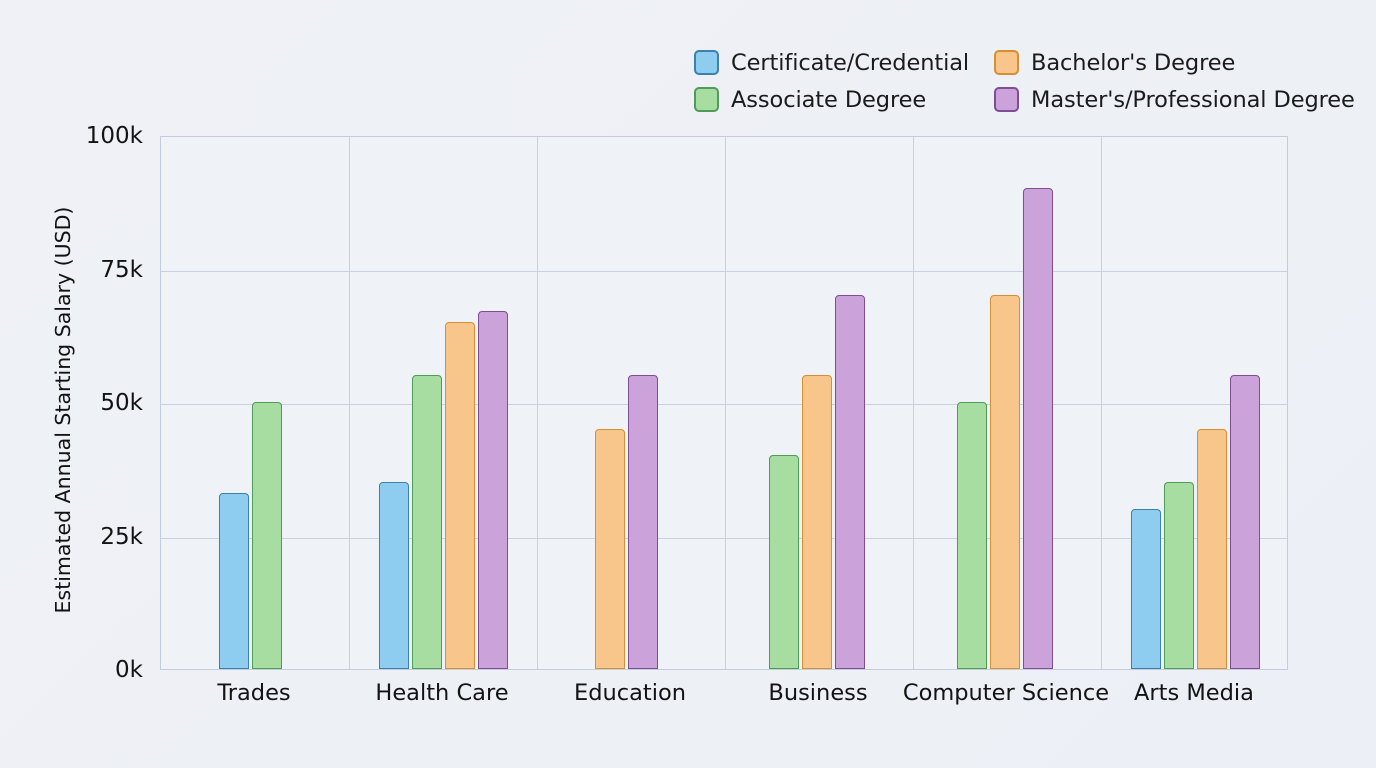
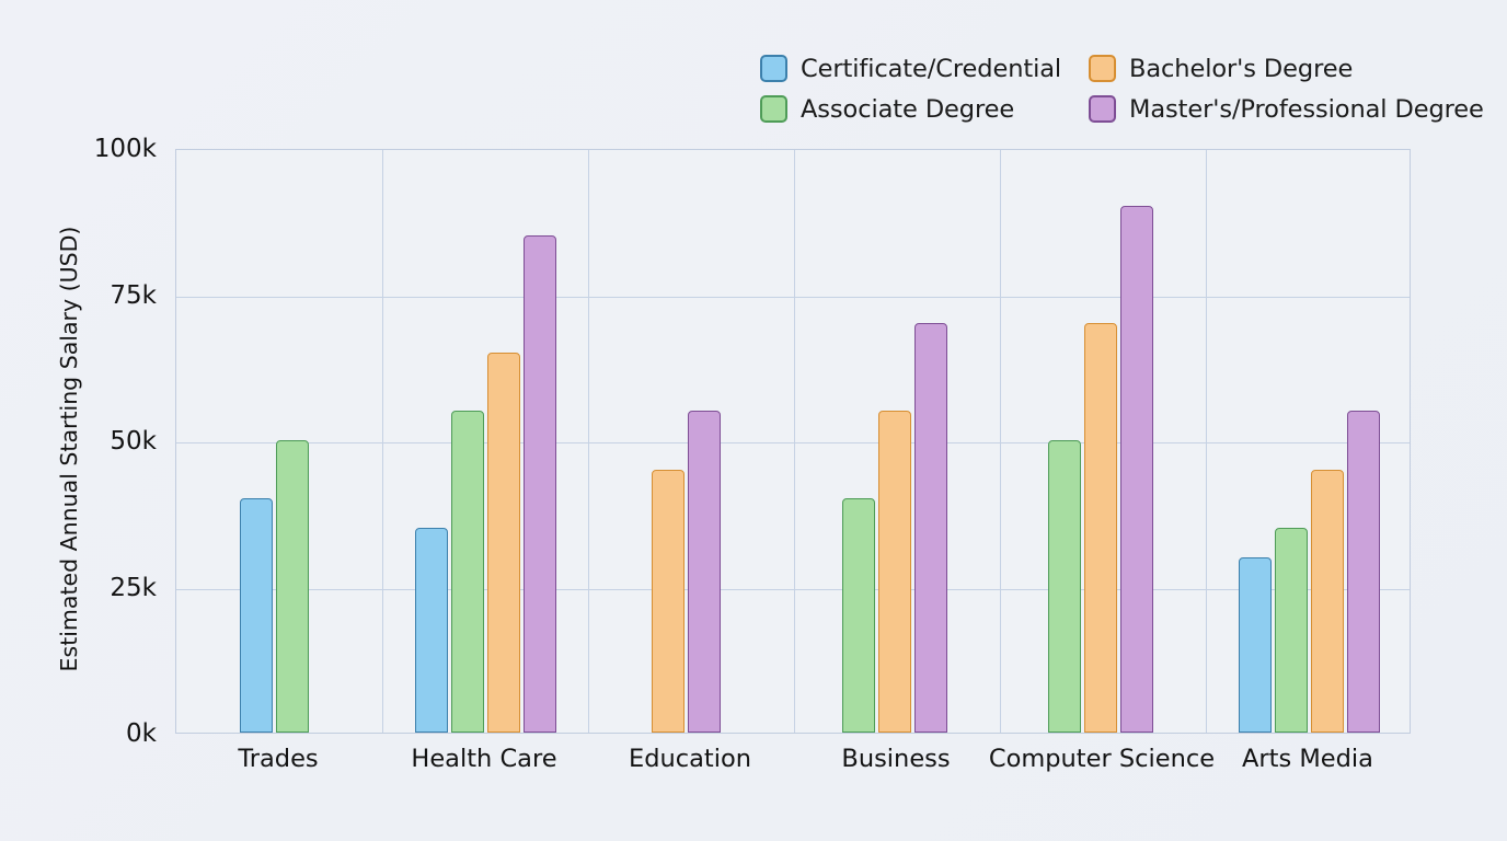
Certificate/Credential/Trades: 33k -> 40k
Master's/Professional Degree/Health Care: 67k -> 85k
